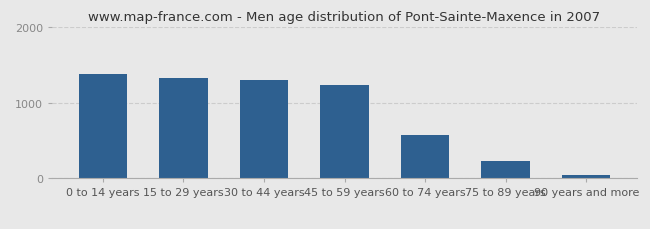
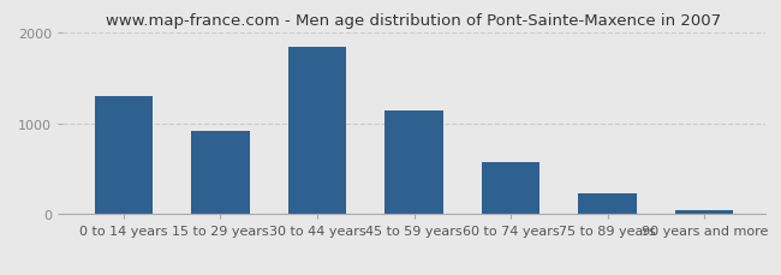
0 to 14 years: 1380 -> 1300
15 to 29 years: 1320 -> 920
30 to 44 years: 1290 -> 1840
45 to 59 years: 1230 -> 1140
